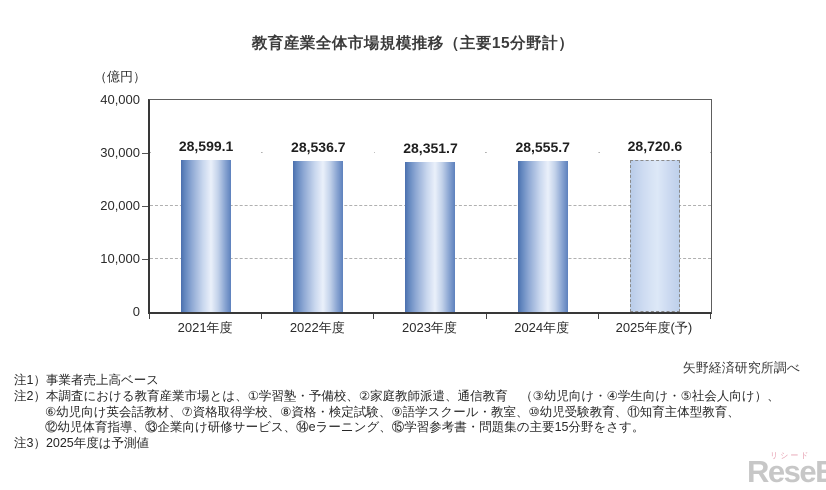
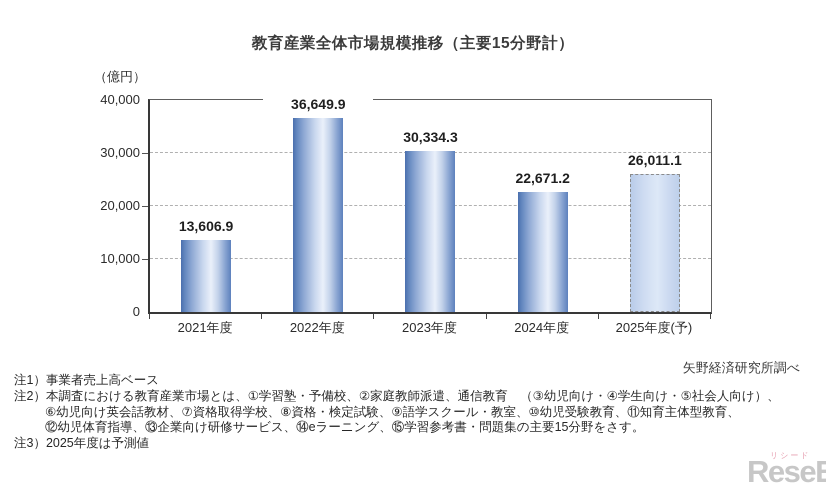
2021年度: 28,599.1 -> 13,606.9
2022年度: 28,536.7 -> 36,649.9
2023年度: 28,351.7 -> 30,334.3
2024年度: 28,555.7 -> 22,671.2
2025年度(予): 28,720.6 -> 26,011.1
